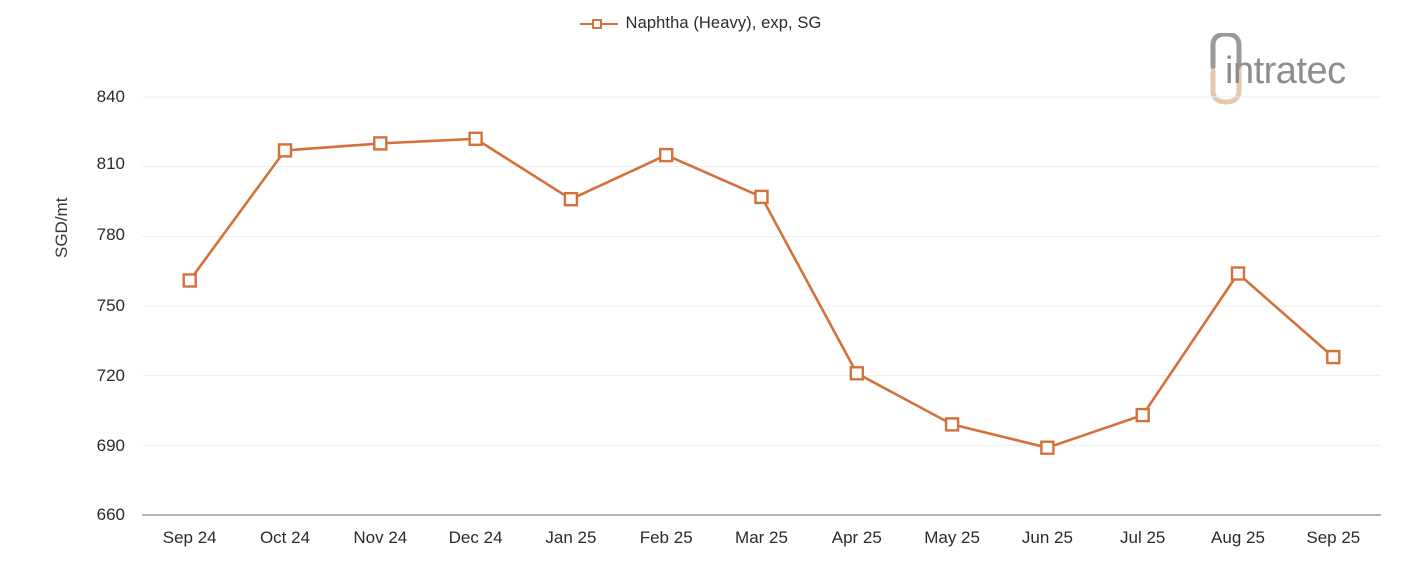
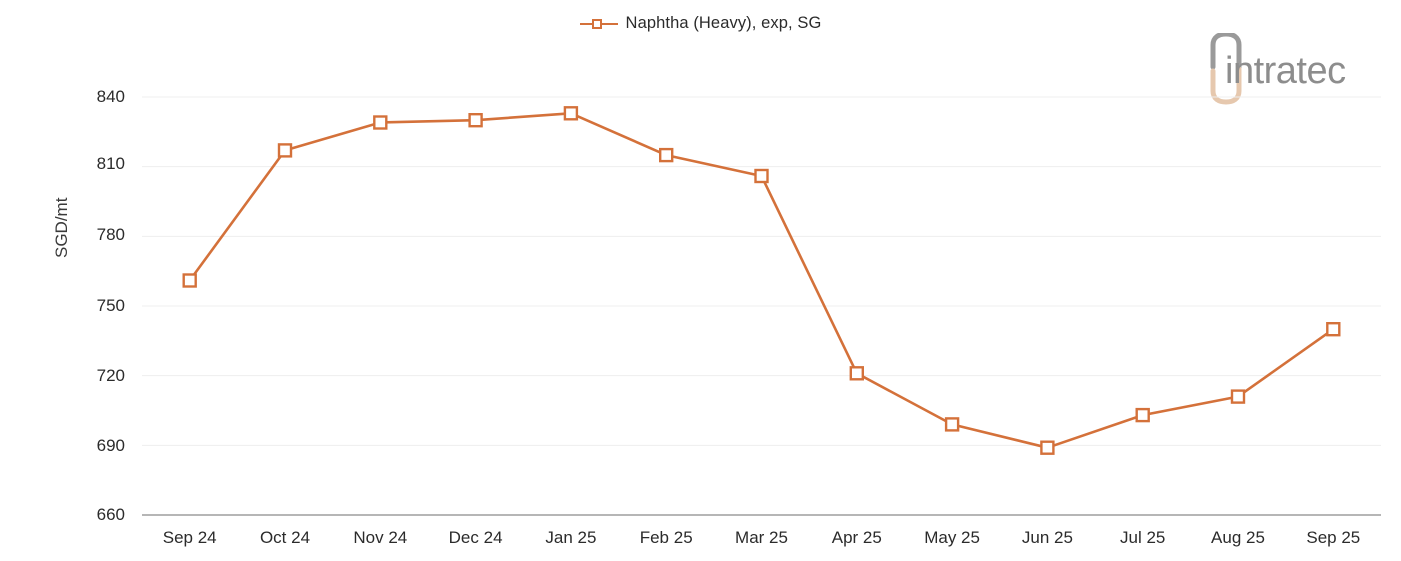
Nov 24: 820 -> 829
Dec 24: 822 -> 830
Jan 25: 796 -> 833
Mar 25: 797 -> 806
Aug 25: 764 -> 711
Sep 25: 728 -> 740
